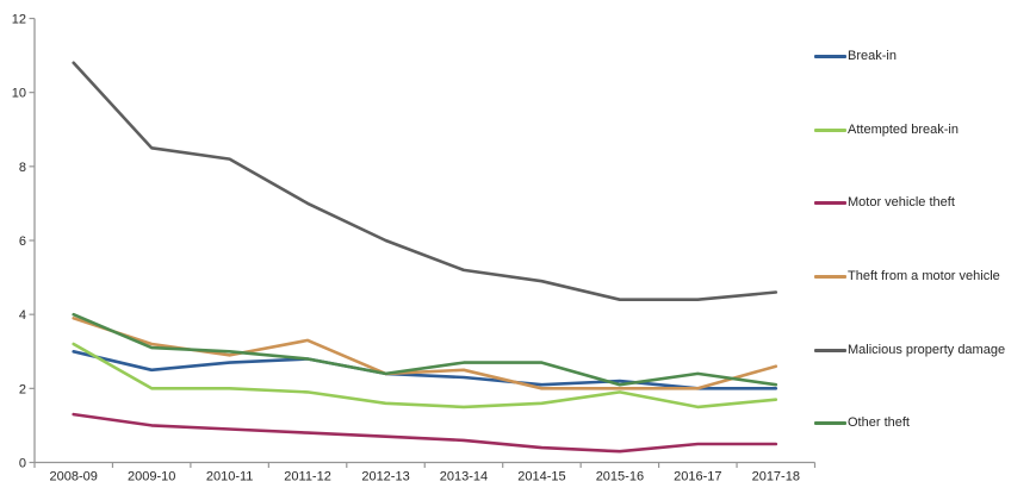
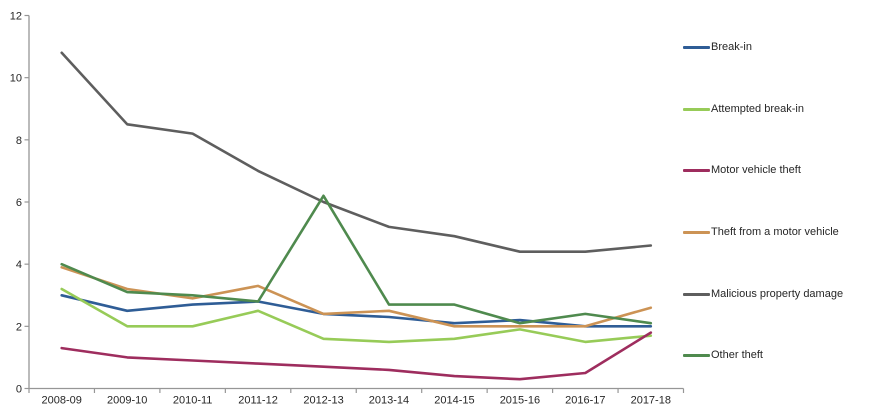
Attempted break-in/2011-12: 1.9 -> 2.5
Other theft/2012-13: 2.4 -> 6.2
Motor vehicle theft/2017-18: 0.5 -> 1.8
